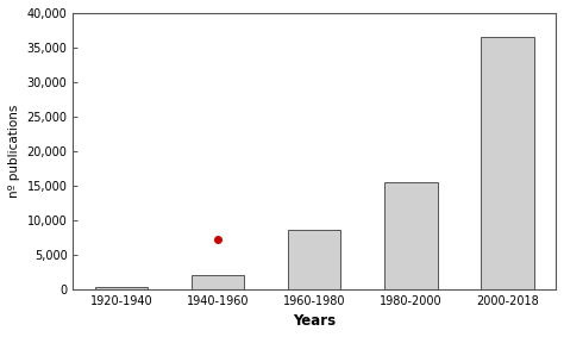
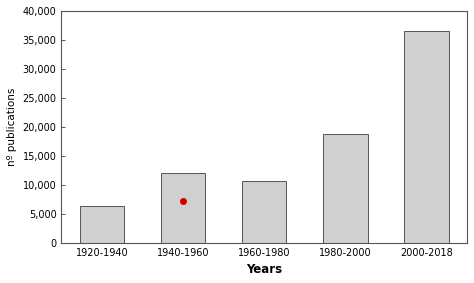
1920-1940: 200 -> 6,400
1940-1960: 2,000 -> 12,000
1960-1980: 8,500 -> 10,600
1980-2000: 15,500 -> 18,800
